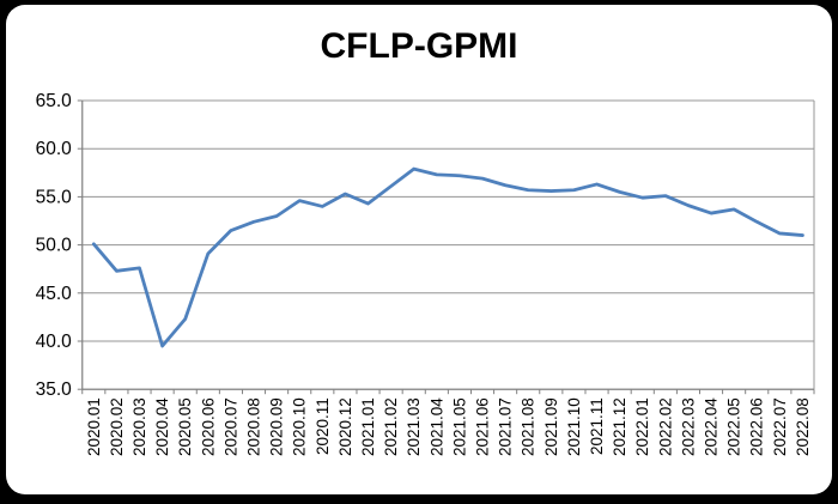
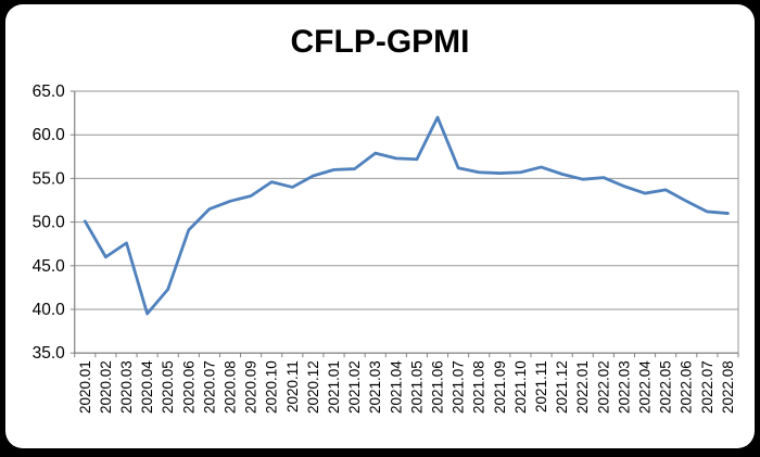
2020.02: 47 -> 46
2021.01: 54 -> 56
2021.06: 57 -> 62
